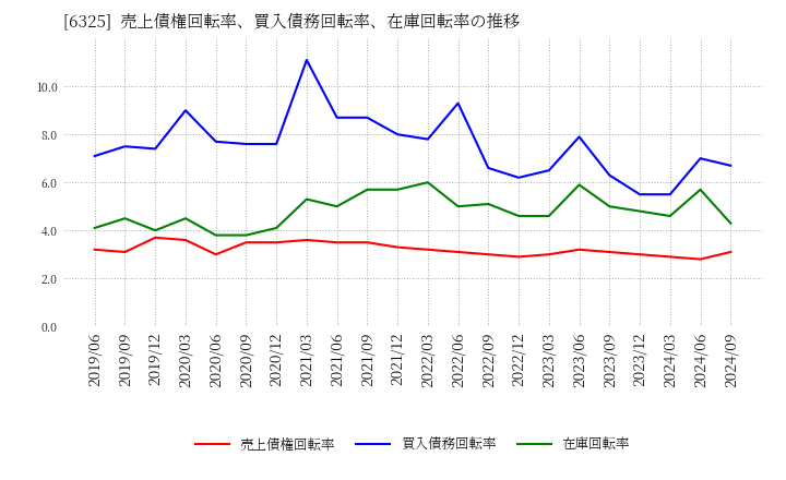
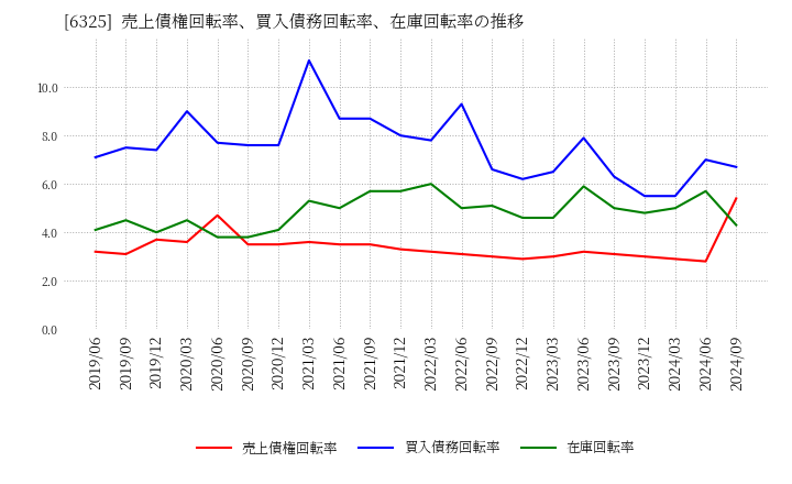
売上債権回転率/2020/06: 3.0 -> 4.7
在庫回転率/2024/03: 4.6 -> 5.0
売上債権回転率/2024/09: 3.1 -> 5.4
